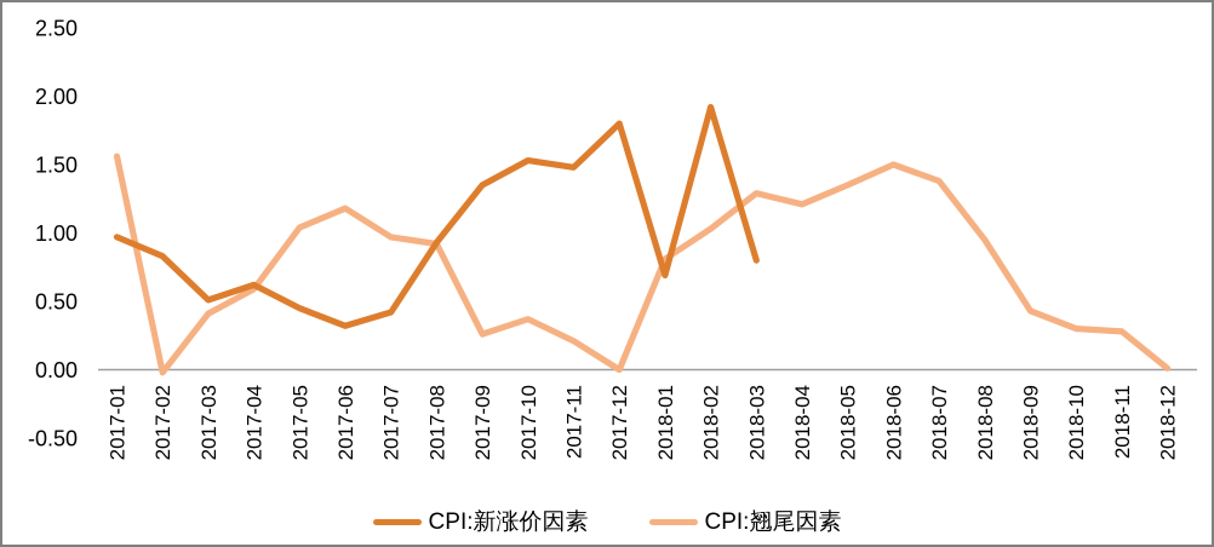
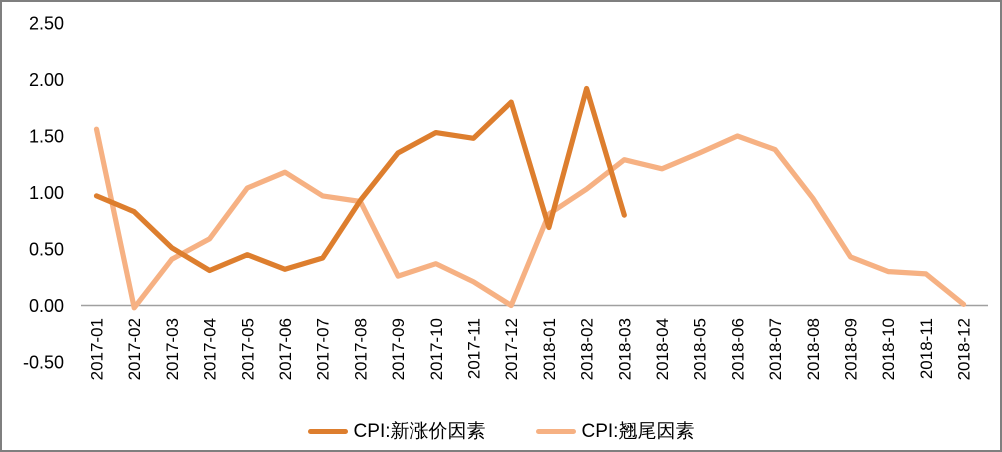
CPI:新涨价因素/2017-04: 0.62 -> 0.31
